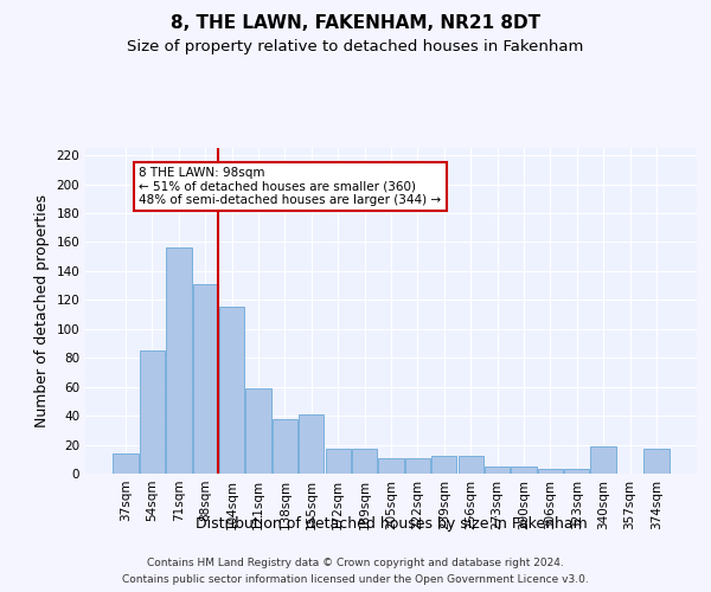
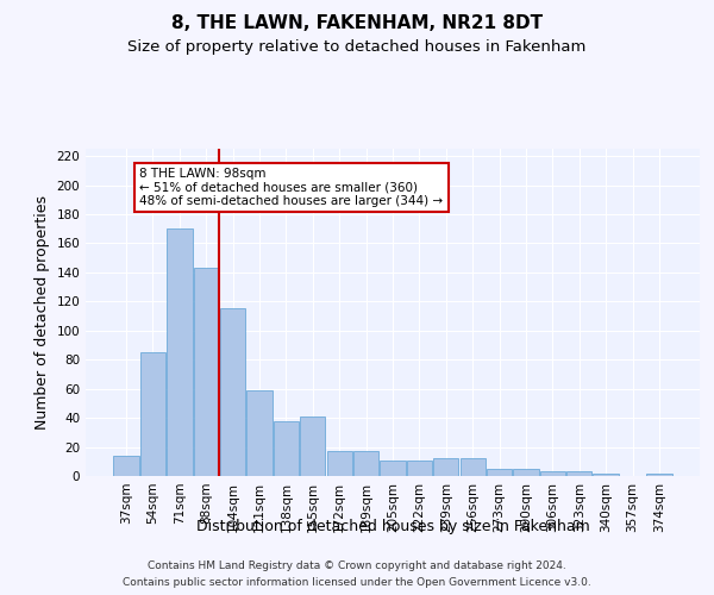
71sqm: 156 -> 170
88sqm: 131 -> 143
340sqm: 19 -> 2
374sqm: 17 -> 2
